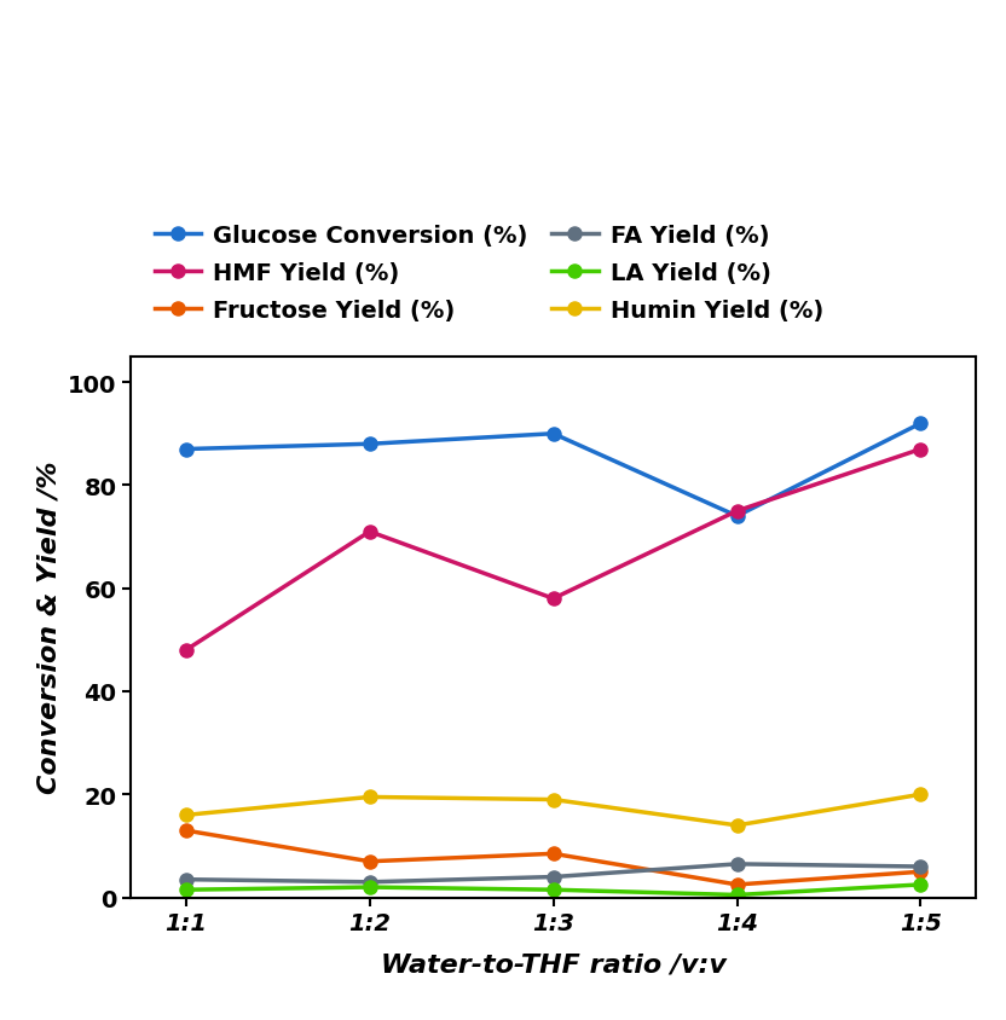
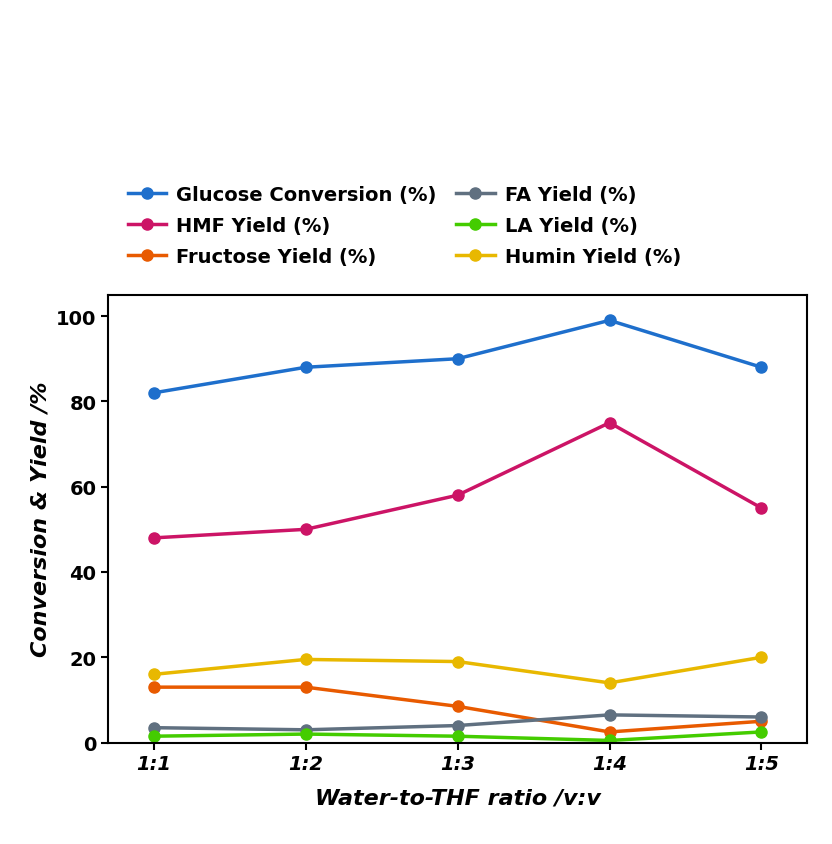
Glucose Conversion (%)/1:1: 87 -> 82
HMF Yield (%)/1:2: 71 -> 50
Fructose Yield (%)/1:2: 7.0 -> 13.0
Glucose Conversion (%)/1:4: 74 -> 99
Glucose Conversion (%)/1:5: 92 -> 88
HMF Yield (%)/1:5: 87 -> 55
